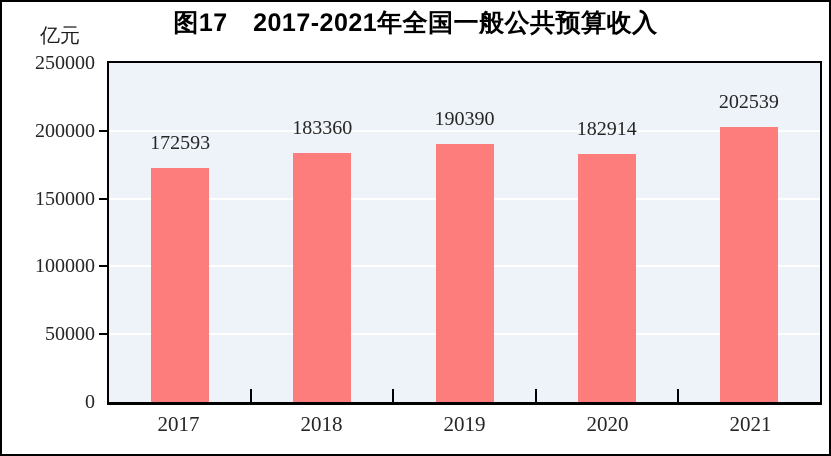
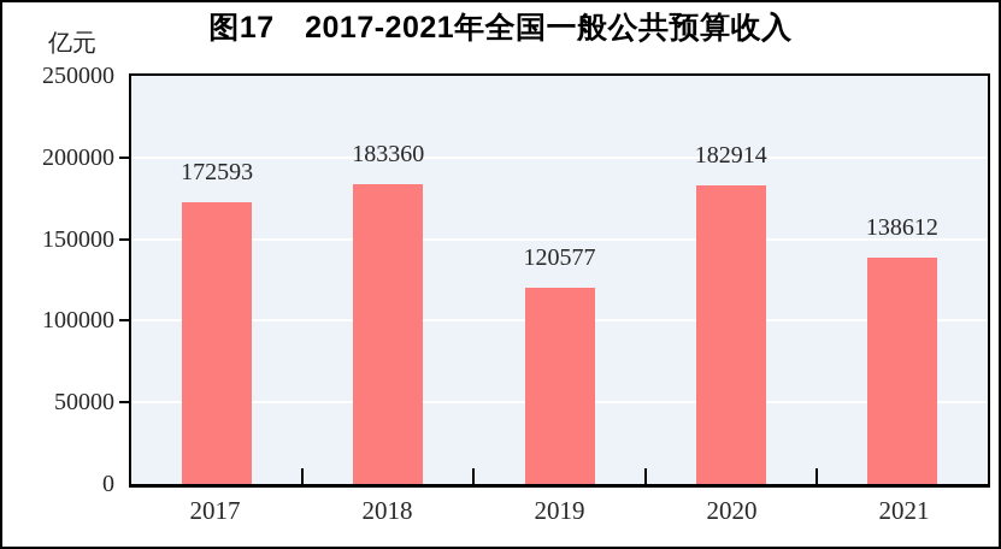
2019: 190390 -> 120577
2021: 202539 -> 138612
